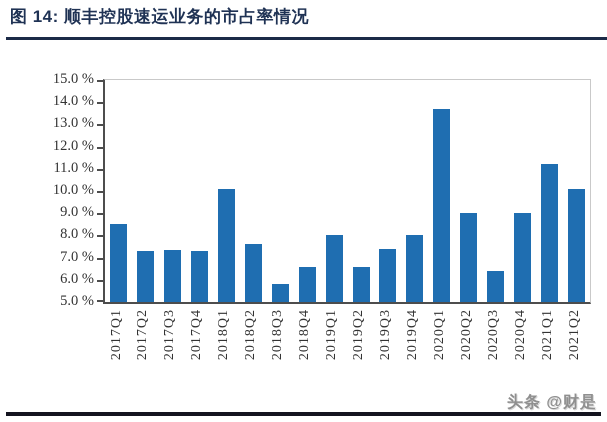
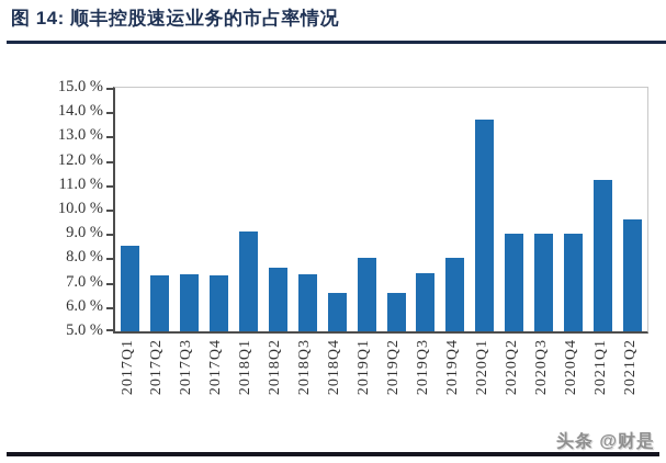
2018Q1: 10.1% -> 9.1%
2018Q3: 5.8% -> 7.3%
2020Q3: 6.4% -> 9.0%
2021Q2: 10.1% -> 9.6%
